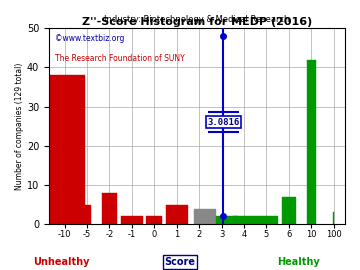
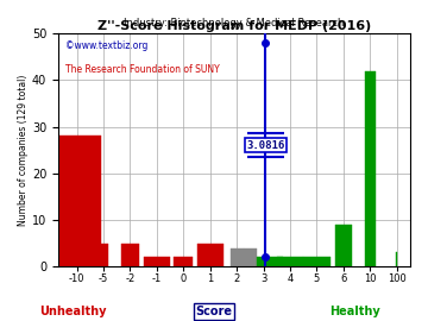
-10: 38 -> 28
-2: 8 -> 5
6: 7 -> 9
